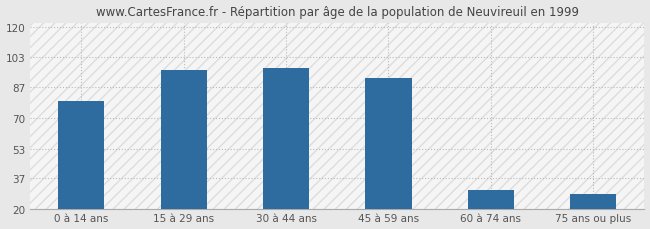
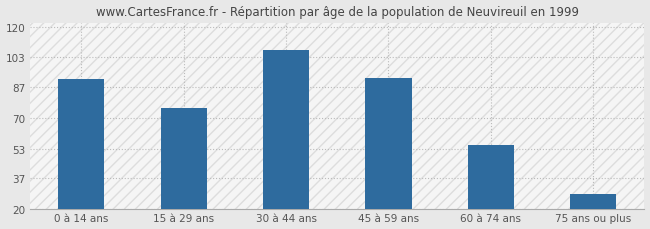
0 à 14 ans: 79 -> 91
15 à 29 ans: 96 -> 75
30 à 44 ans: 97 -> 107
60 à 74 ans: 30 -> 55
